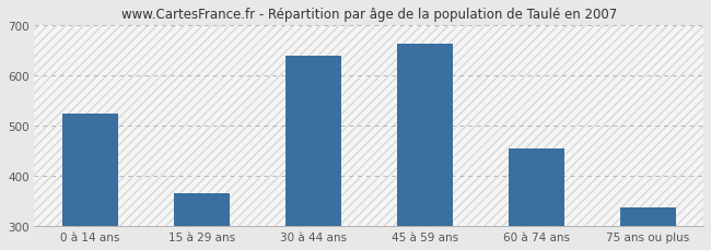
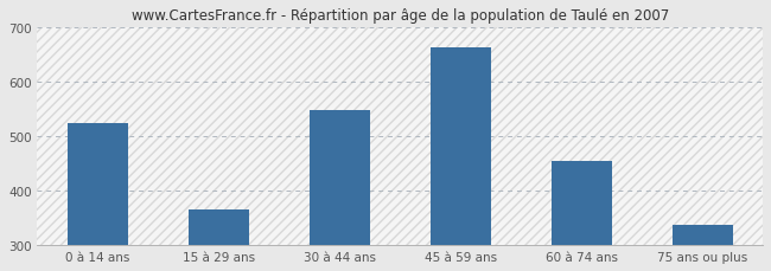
30 à 44 ans: 640 -> 547
